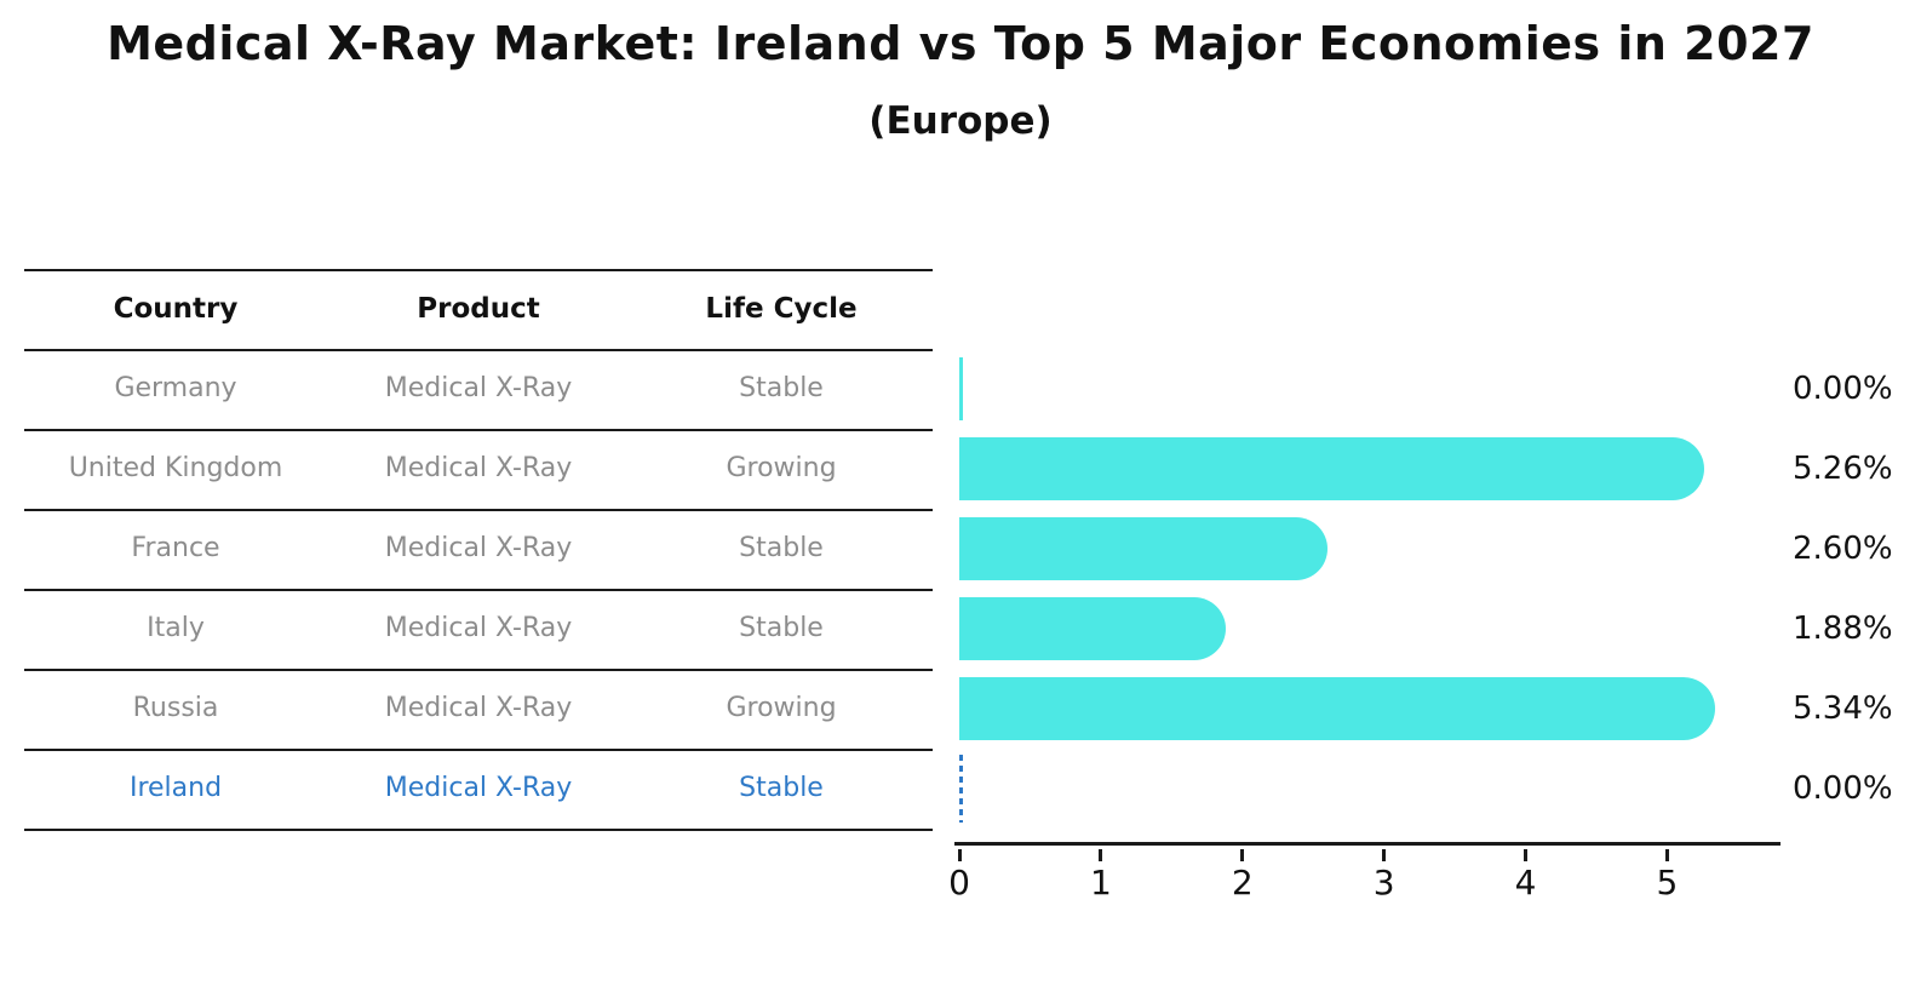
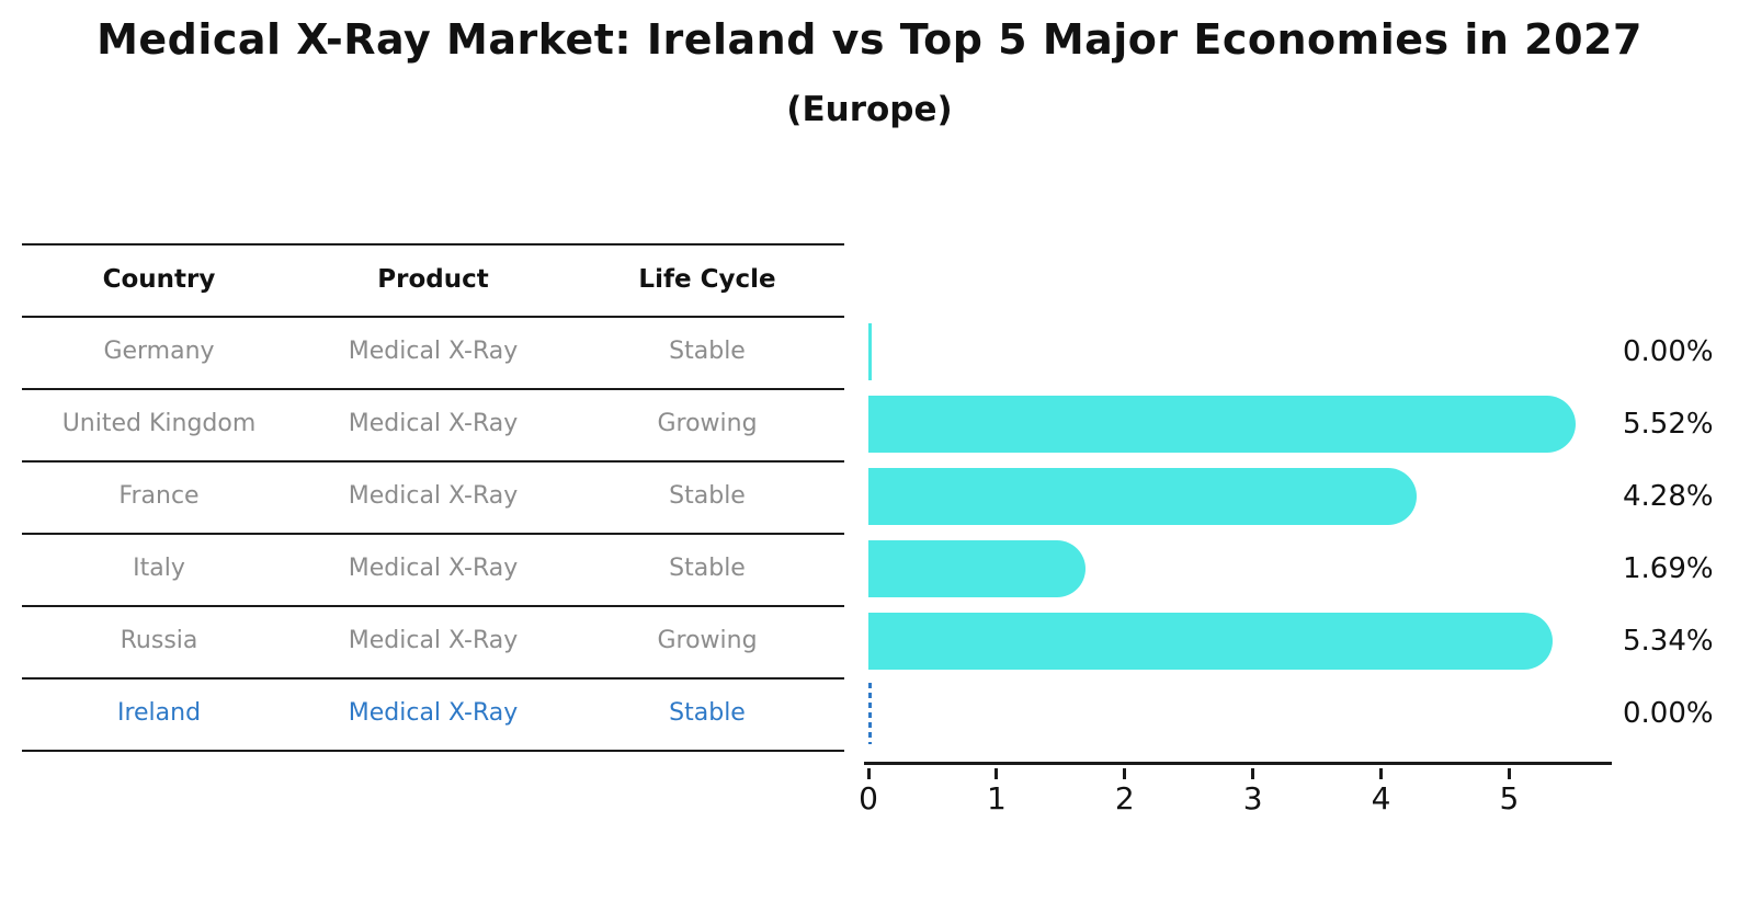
United Kingdom: 5.26% -> 5.52%
France: 2.60% -> 4.28%
Italy: 1.88% -> 1.69%
